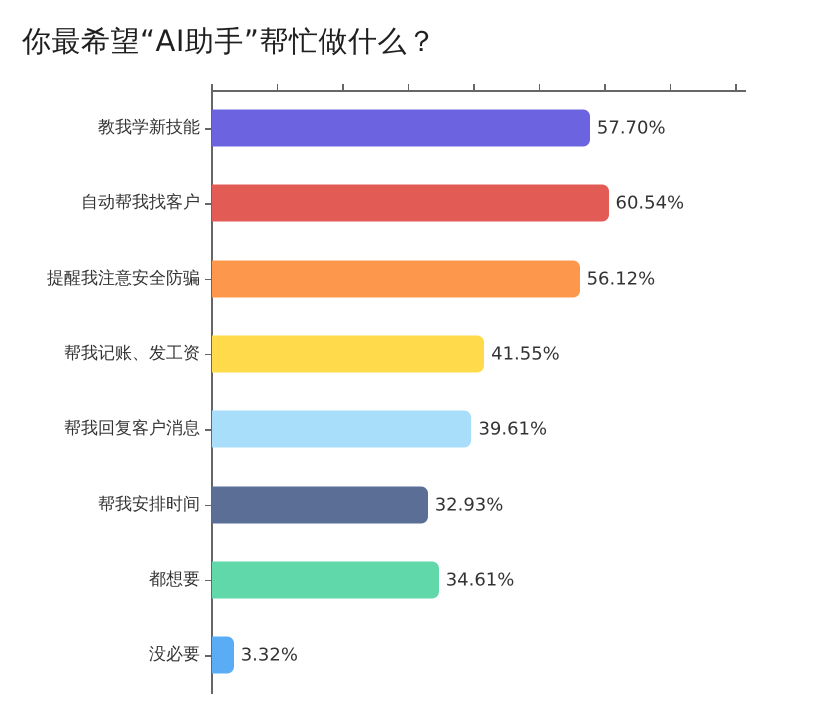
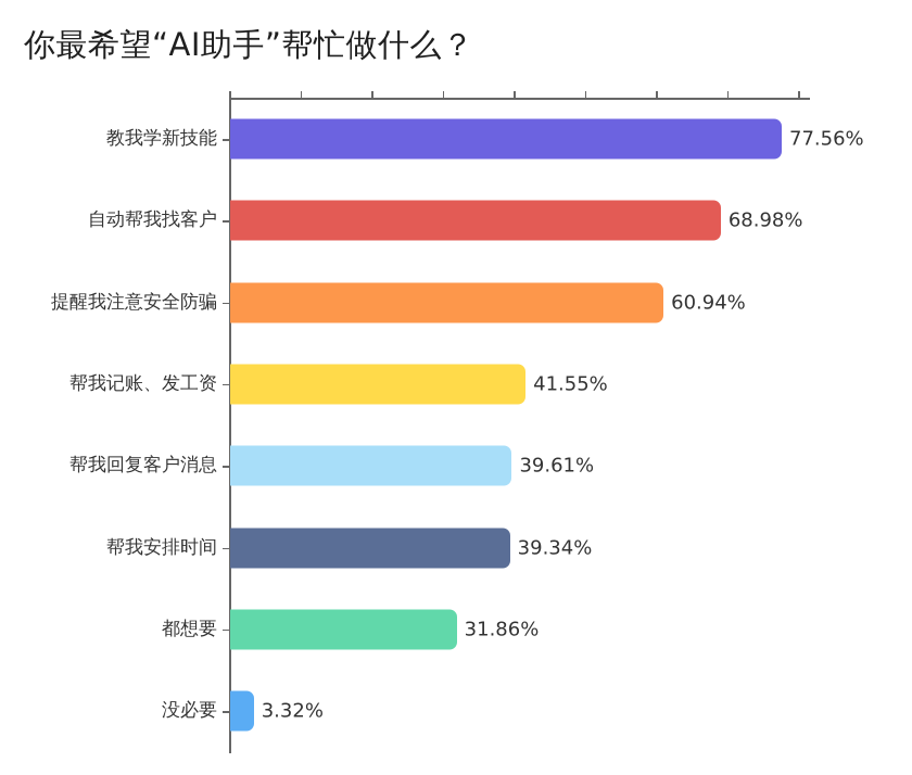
教我学新技能: 57.70% -> 77.56%
自动帮我找客户: 60.54% -> 68.98%
提醒我注意安全防骗: 56.12% -> 60.94%
帮我安排时间: 32.93% -> 39.34%
都想要: 34.61% -> 31.86%
